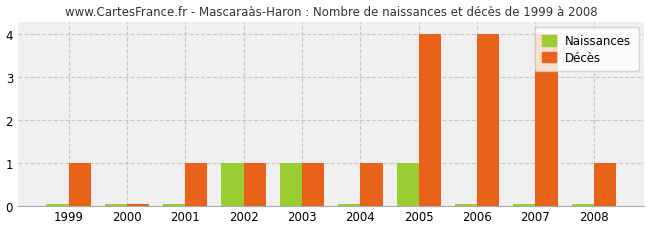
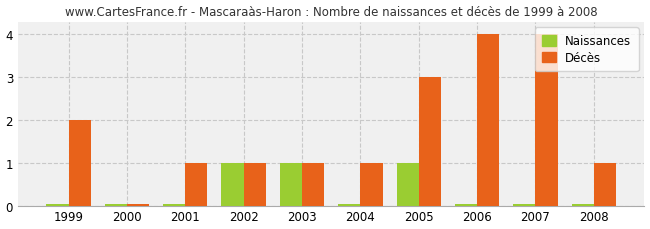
Décès/1999: 1 -> 2
Décès/2005: 4 -> 3
